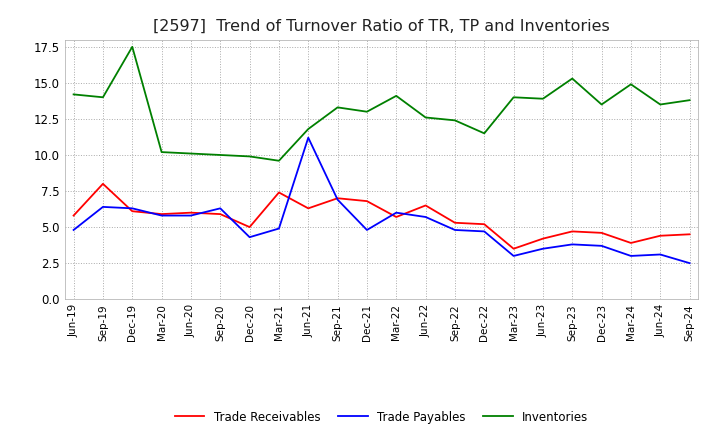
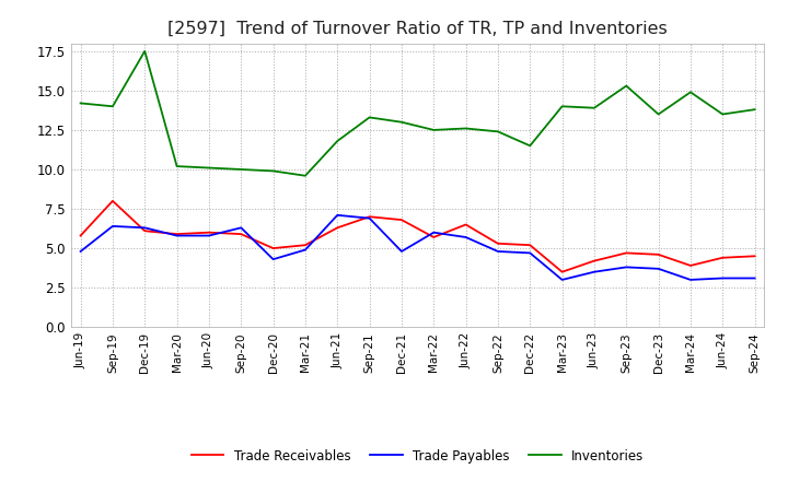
Trade Receivables/Mar-21: 7.4 -> 5.2
Trade Payables/Jun-21: 11.2 -> 7.1
Inventories/Mar-22: 14.1 -> 12.5
Trade Payables/Sep-24: 2.5 -> 3.1
